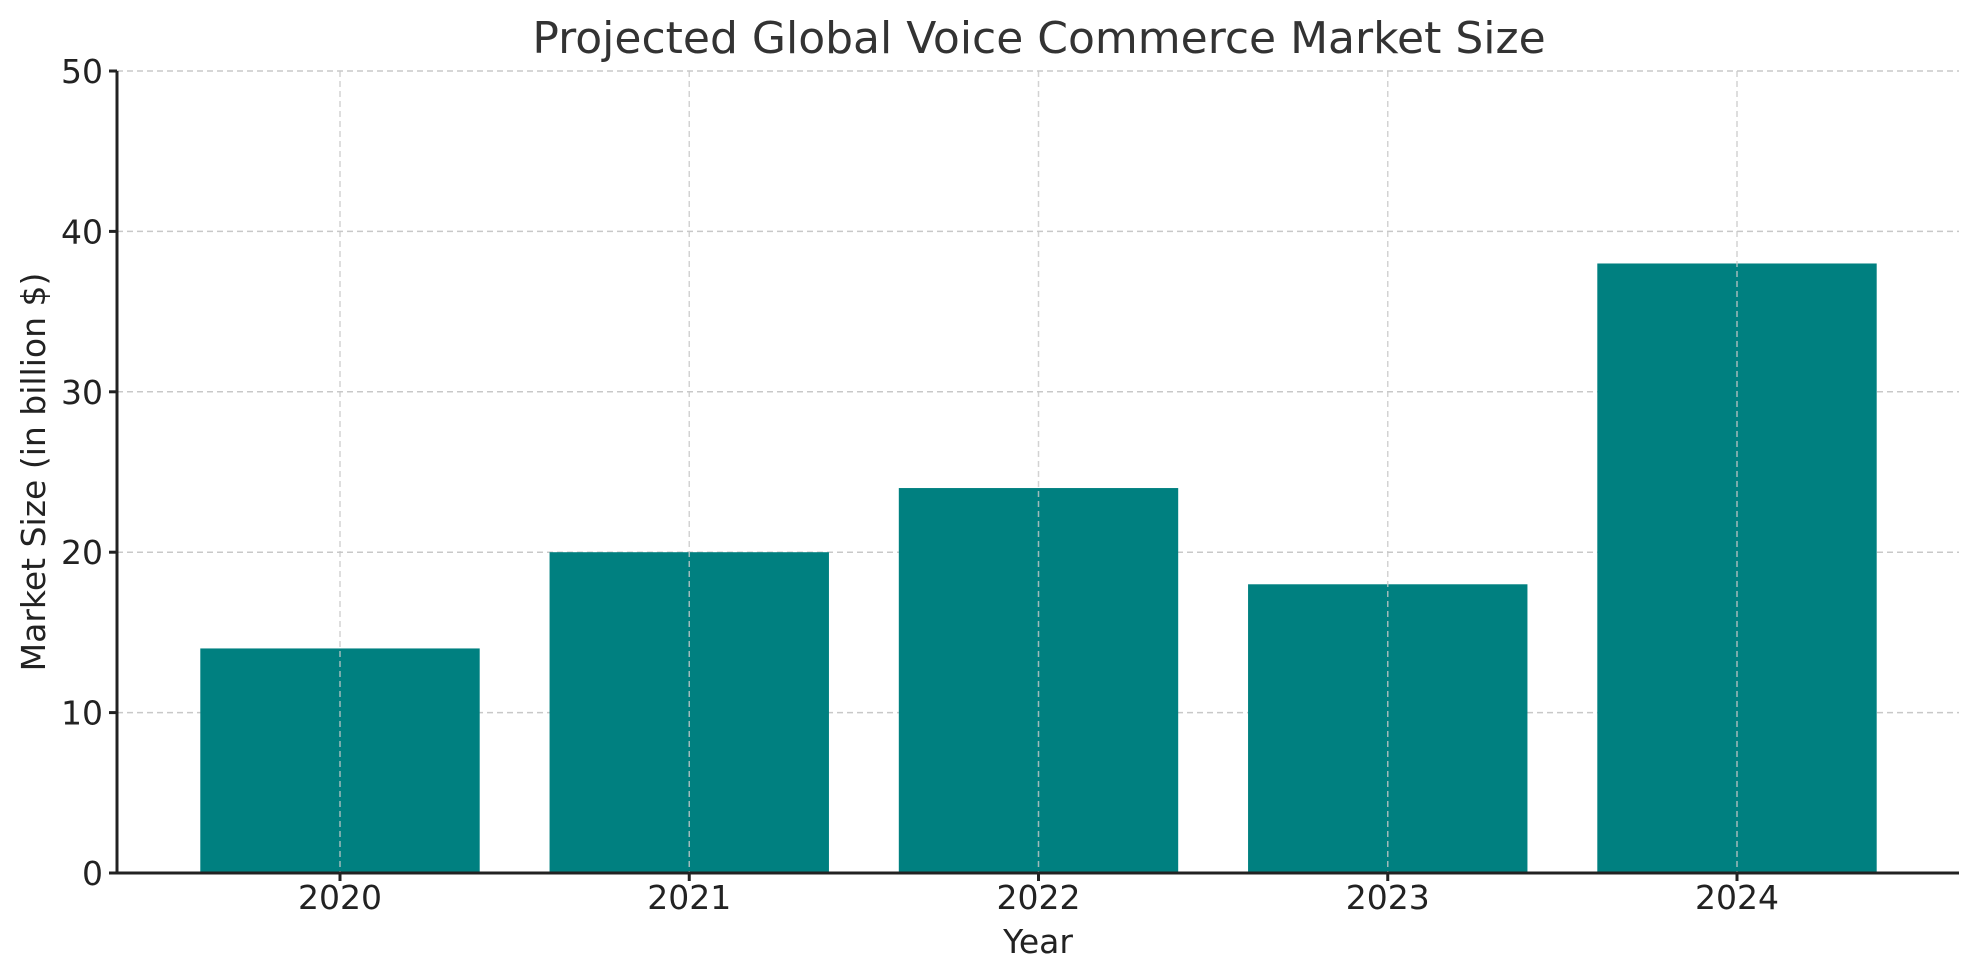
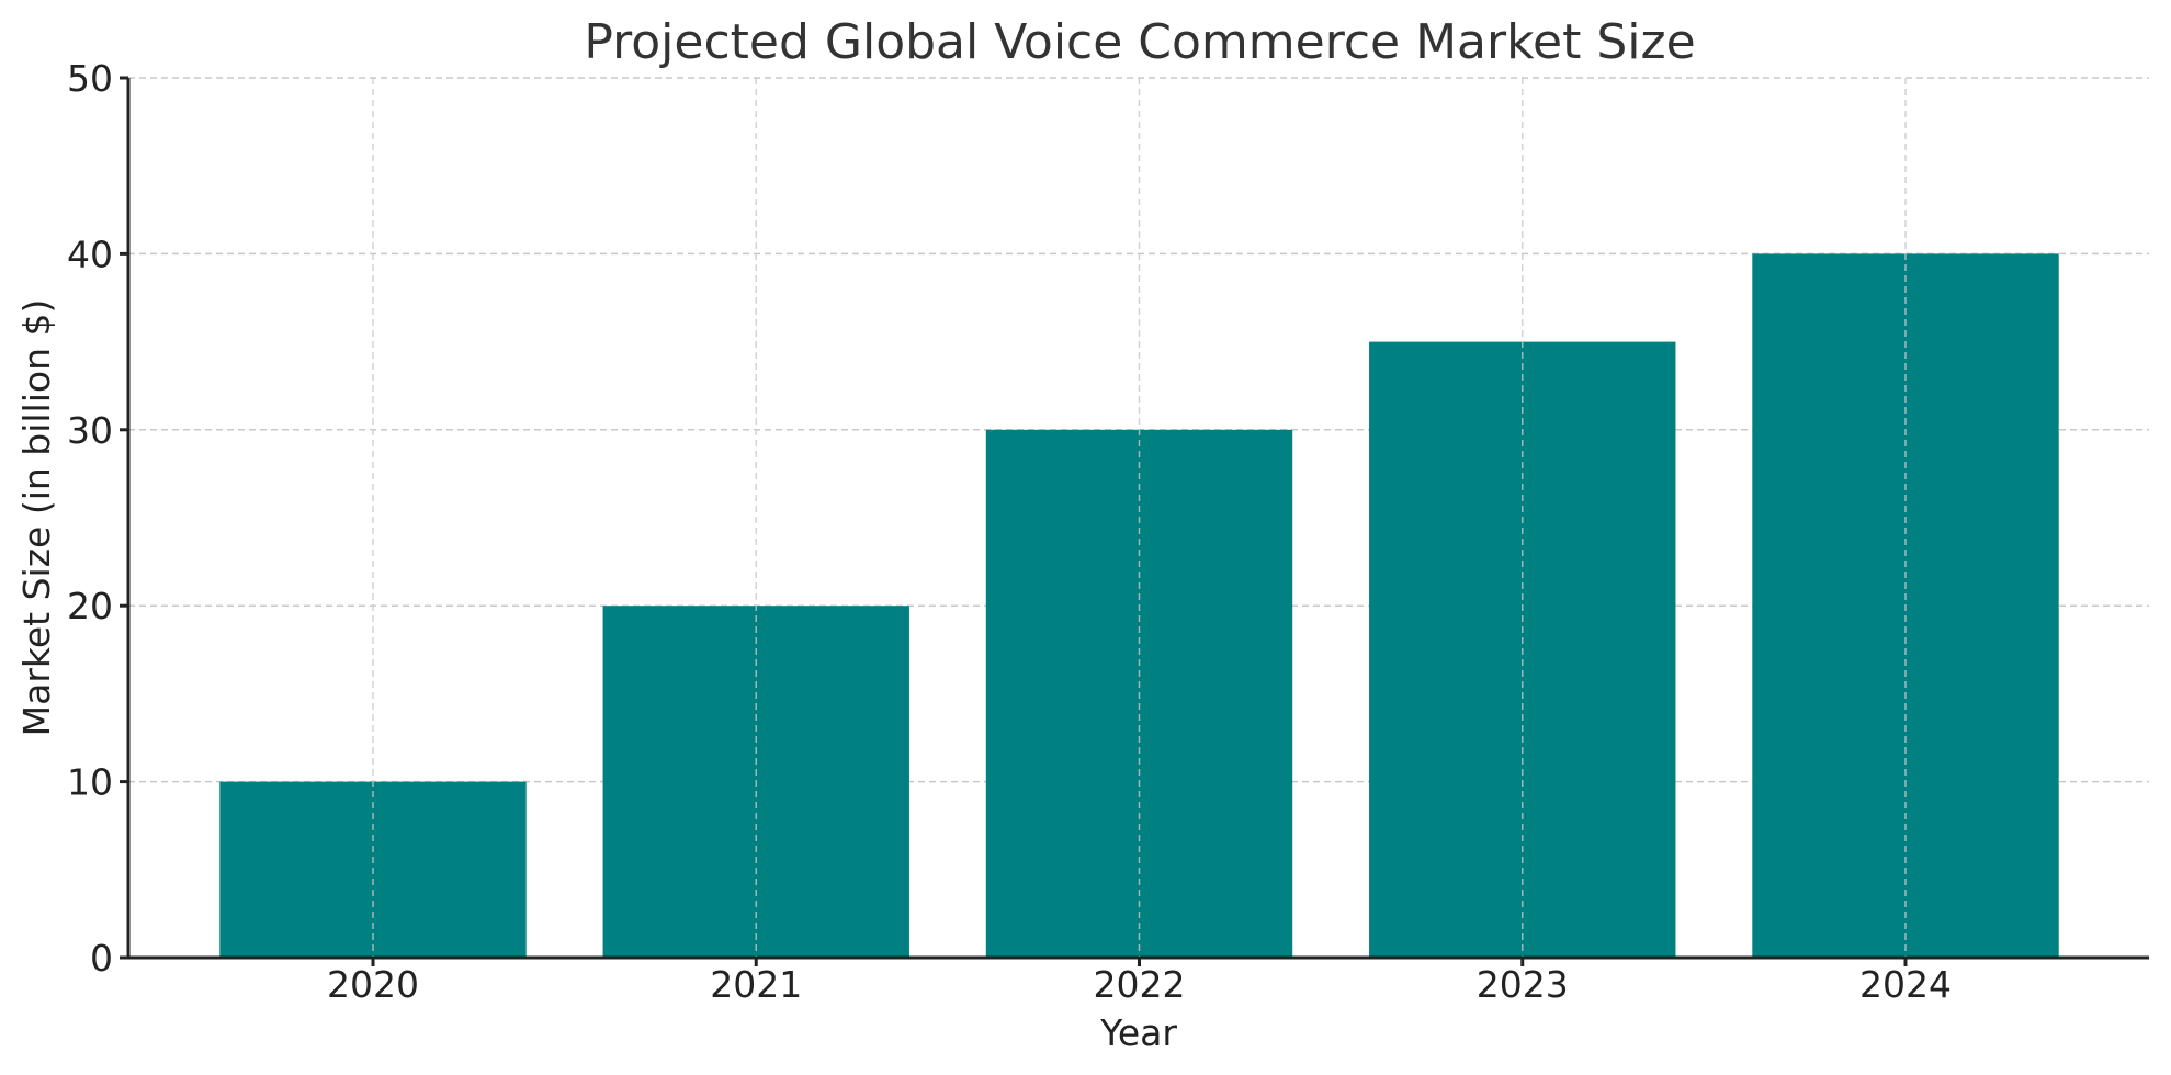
2020: 14 -> 10
2022: 24 -> 30
2023: 18 -> 35
2024: 38 -> 40
